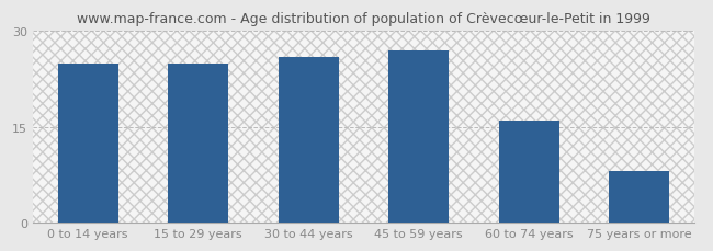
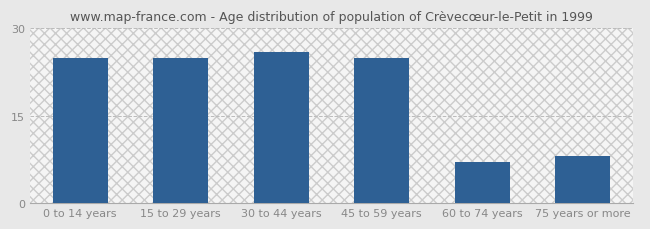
45 to 59 years: 27 -> 25
60 to 74 years: 16 -> 7
